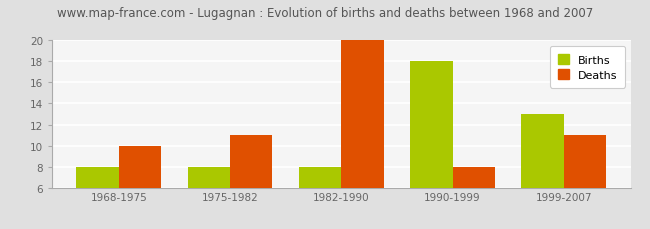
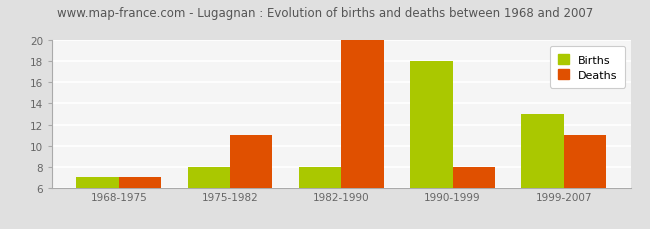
Births/1968-1975: 8 -> 7
Deaths/1968-1975: 10 -> 7
